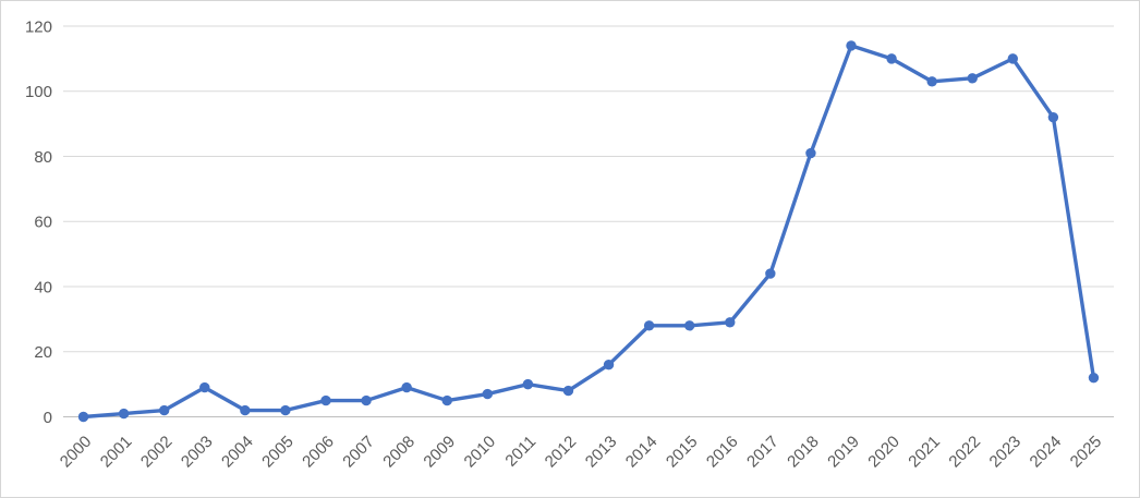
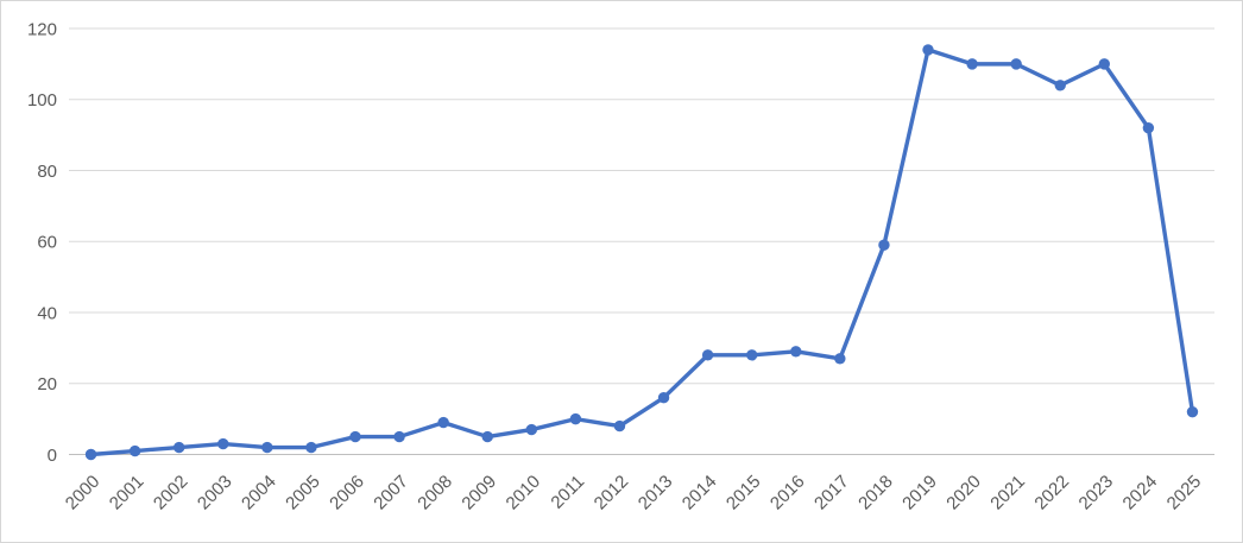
2003: 9 -> 3
2017: 44 -> 27
2018: 81 -> 59
2021: 103 -> 110
